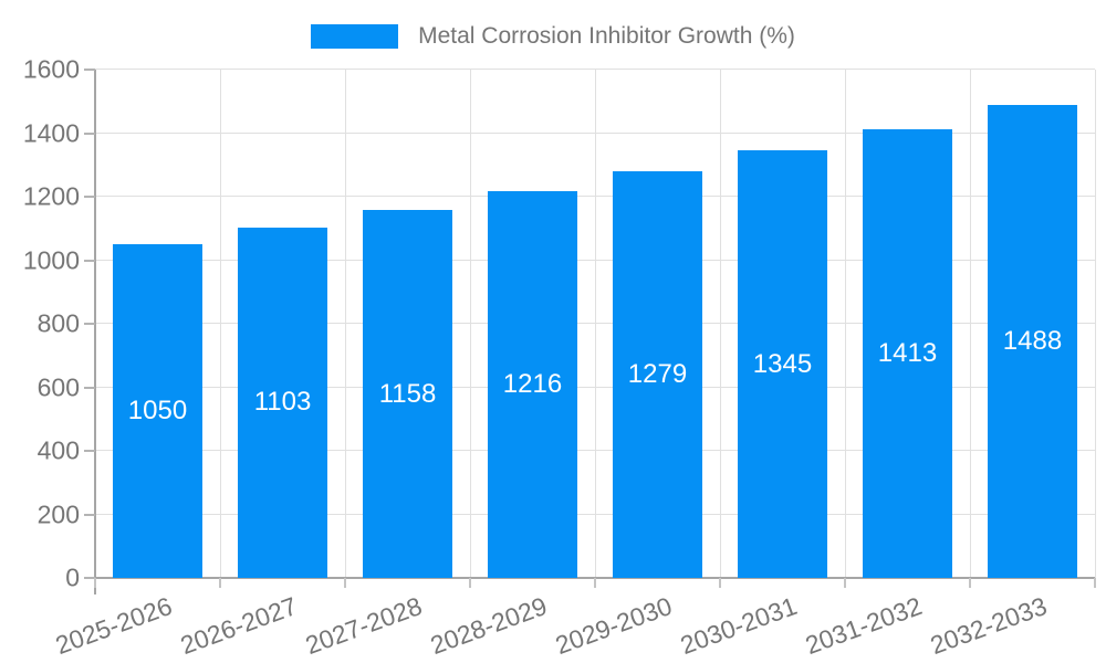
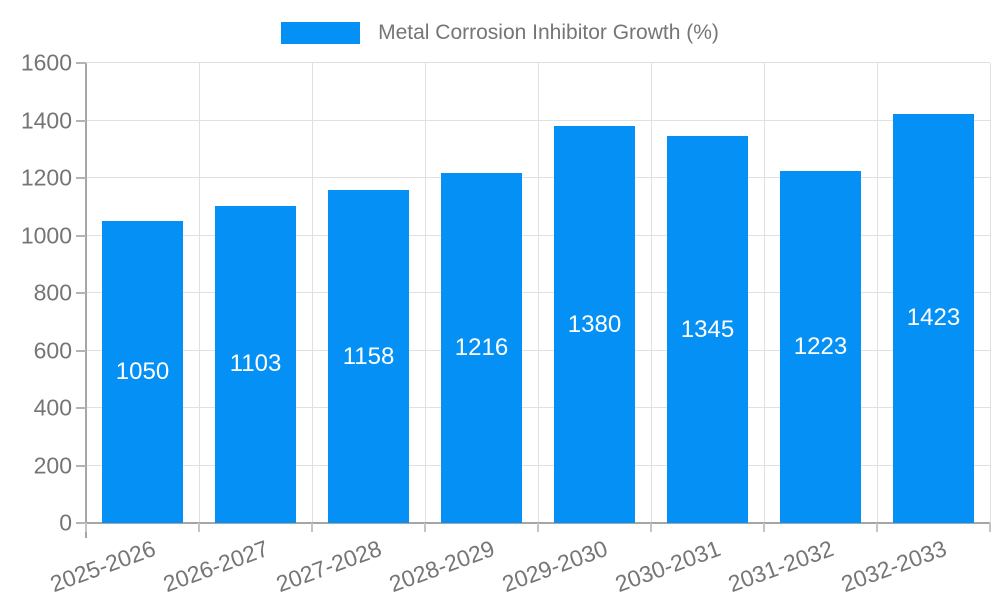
2029-2030: 1279 -> 1380
2031-2032: 1413 -> 1223
2032-2033: 1488 -> 1423
